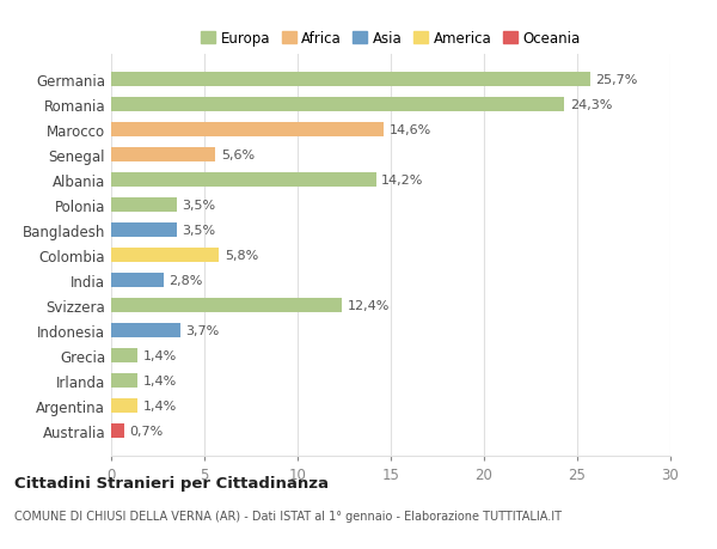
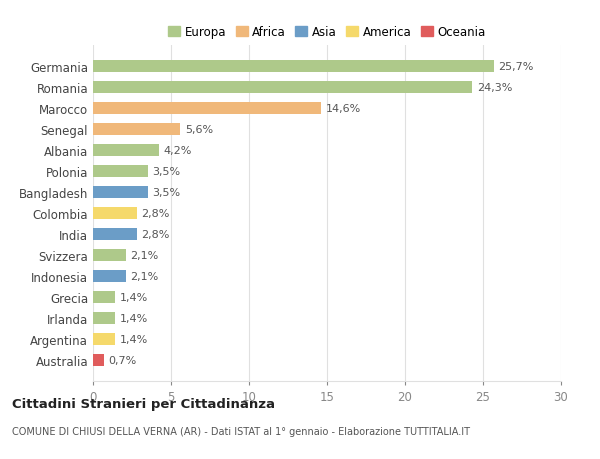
Albania: 14,2% -> 4,2%
Colombia: 5,8% -> 2,8%
Svizzera: 12,4% -> 2,1%
Indonesia: 3,7% -> 2,1%
